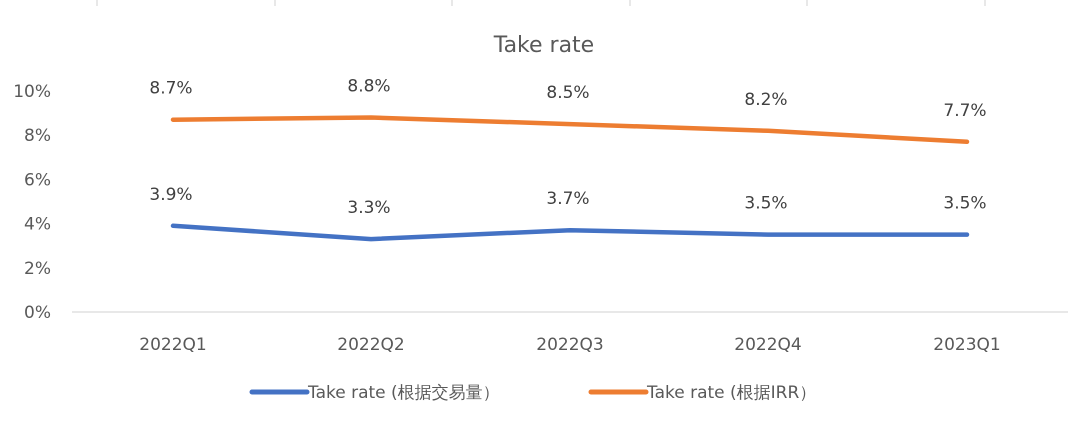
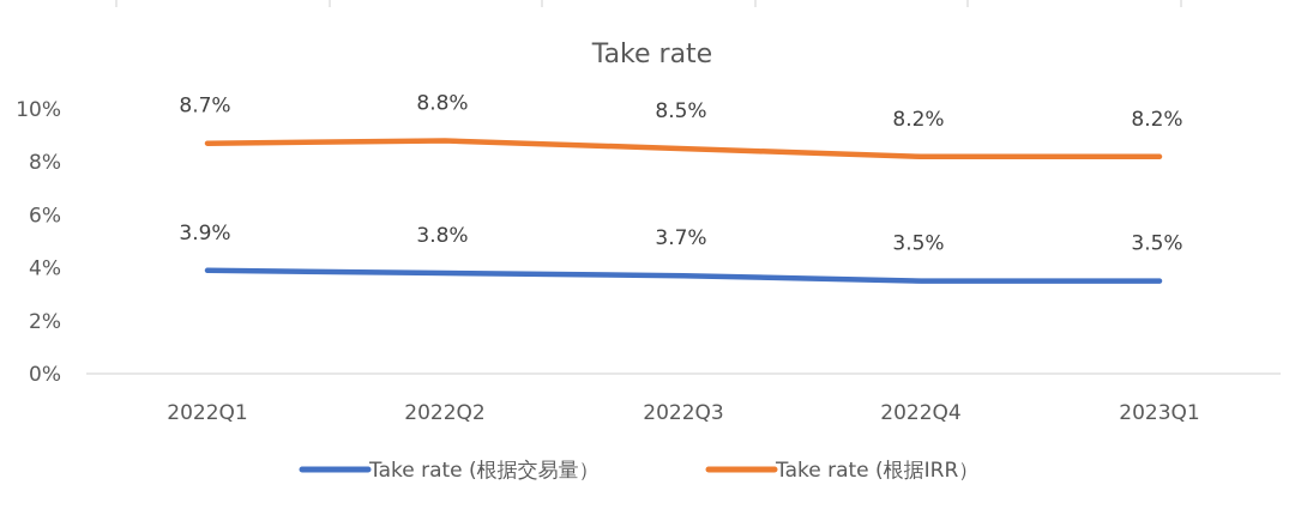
Take rate (根据交易量）/2022Q2: 3.3% -> 3.8%
Take rate (根据IRR）/2023Q1: 7.7% -> 8.2%
